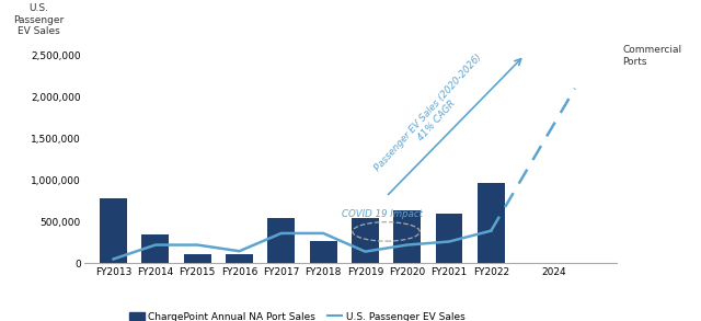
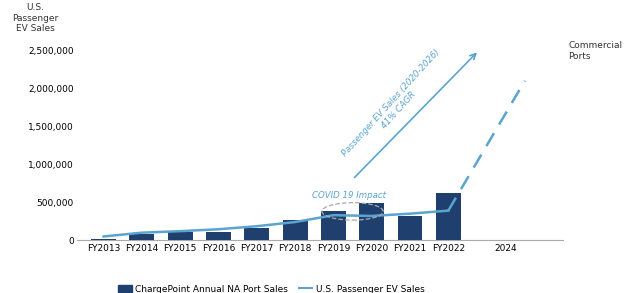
ChargePoint Annual NA Port Sales/FY2013: 780,000 -> 20,000
ChargePoint Annual NA Port Sales/FY2014: 340,000 -> 80,000
U.S. Passenger EV Sales/FY2014: 220,000 -> 100,000
U.S. Passenger EV Sales/FY2015: 220,000 -> 120,000
ChargePoint Annual NA Port Sales/FY2017: 540,000 -> 160,000
U.S. Passenger EV Sales/FY2017: 360,000 -> 180,000
U.S. Passenger EV Sales/FY2018: 360,000 -> 240,000
ChargePoint Annual NA Port Sales/FY2019: 540,000 -> 380,000
U.S. Passenger EV Sales/FY2019: 140,000 -> 330,000
ChargePoint Annual NA Port Sales/FY2020: 640,000 -> 490,000
U.S. Passenger EV Sales/FY2020: 220,000 -> 320,000
ChargePoint Annual NA Port Sales/FY2021: 600,000 -> 320,000
U.S. Passenger EV Sales/FY2021: 260,000 -> 350,000
ChargePoint Annual NA Port Sales/FY2022: 960,000 -> 620,000
